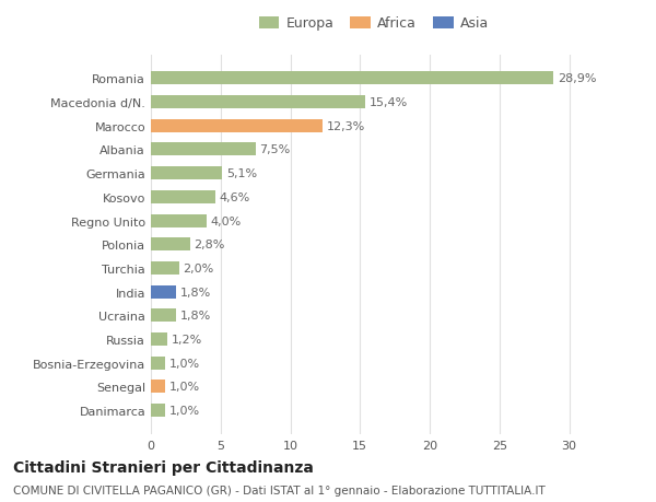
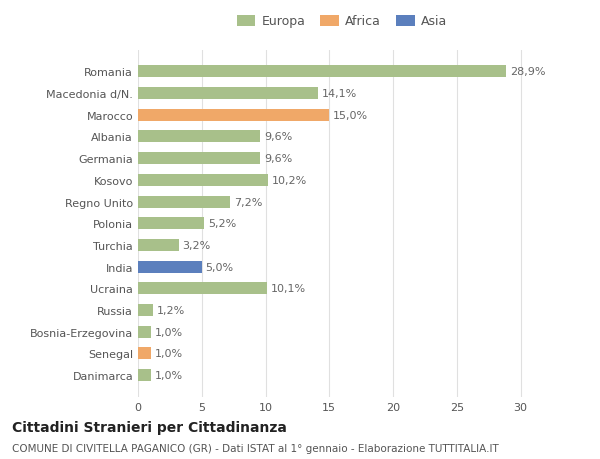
Macedonia d/N.: 15,4% -> 14,1%
Marocco: 12,3% -> 15,0%
Albania: 7,5% -> 9,6%
Germania: 5,1% -> 9,6%
Kosovo: 4,6% -> 10,2%
Regno Unito: 4,0% -> 7,2%
Polonia: 2,8% -> 5,2%
Turchia: 2,0% -> 3,2%
India: 1,8% -> 5,0%
Ucraina: 1,8% -> 10,1%
